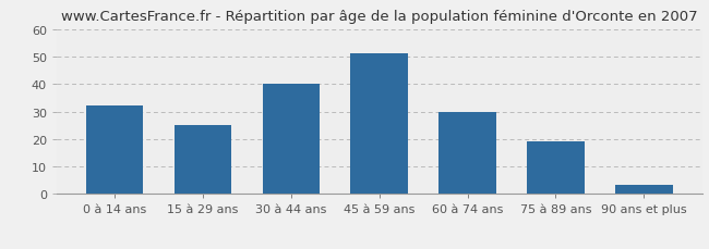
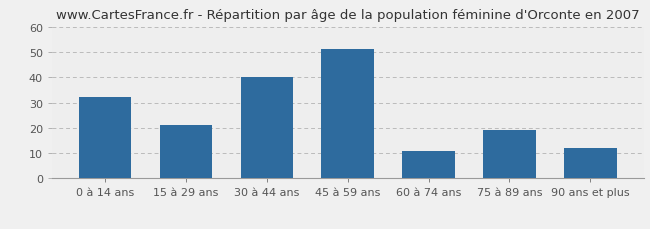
15 à 29 ans: 25.0 -> 21.0
60 à 74 ans: 30.0 -> 11.0
90 ans et plus: 3.5 -> 12.0
